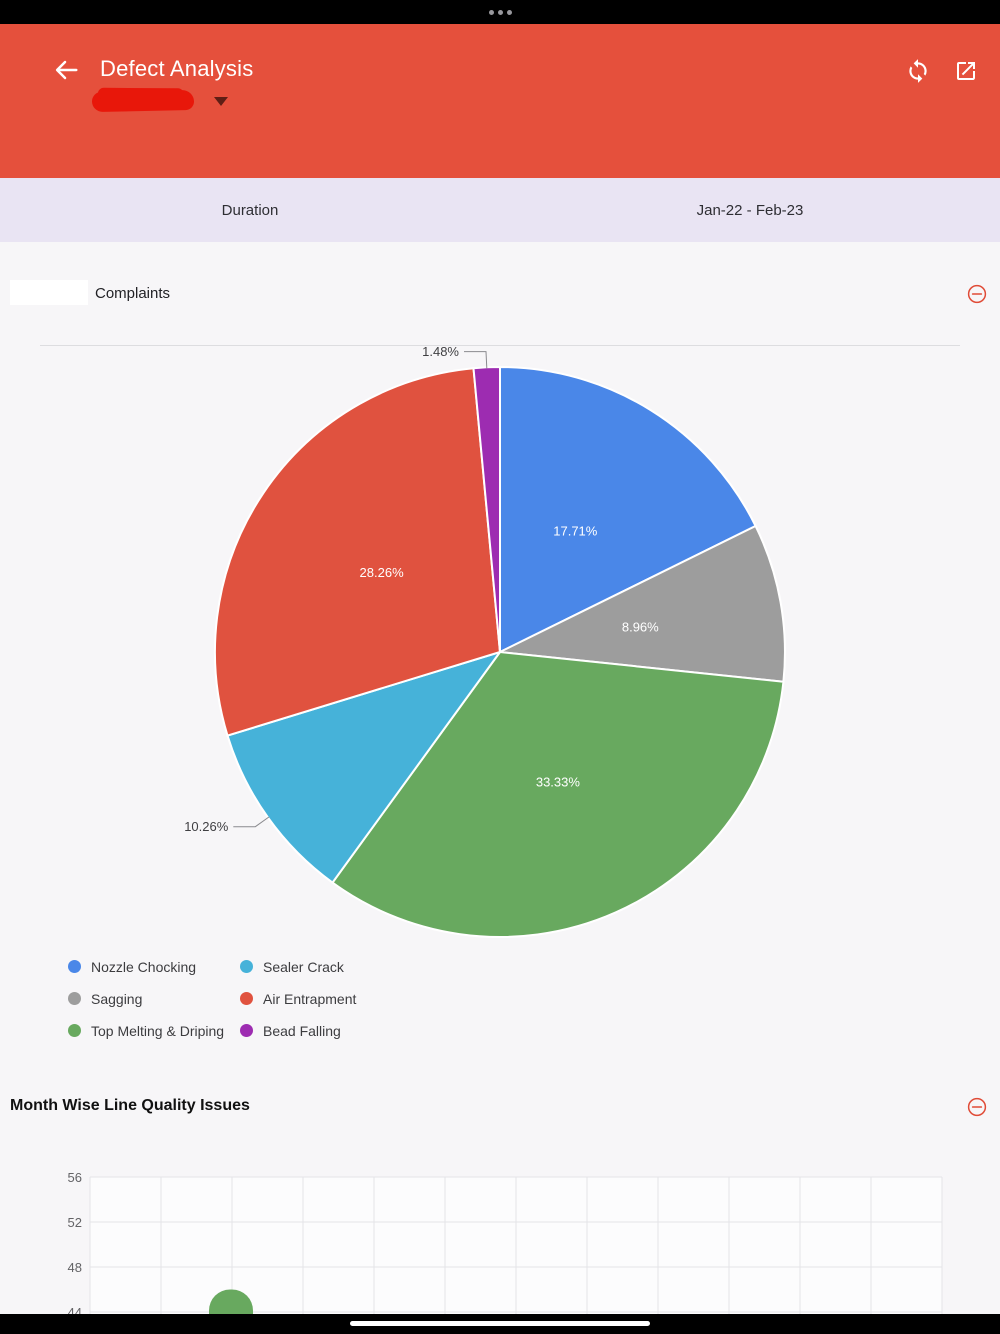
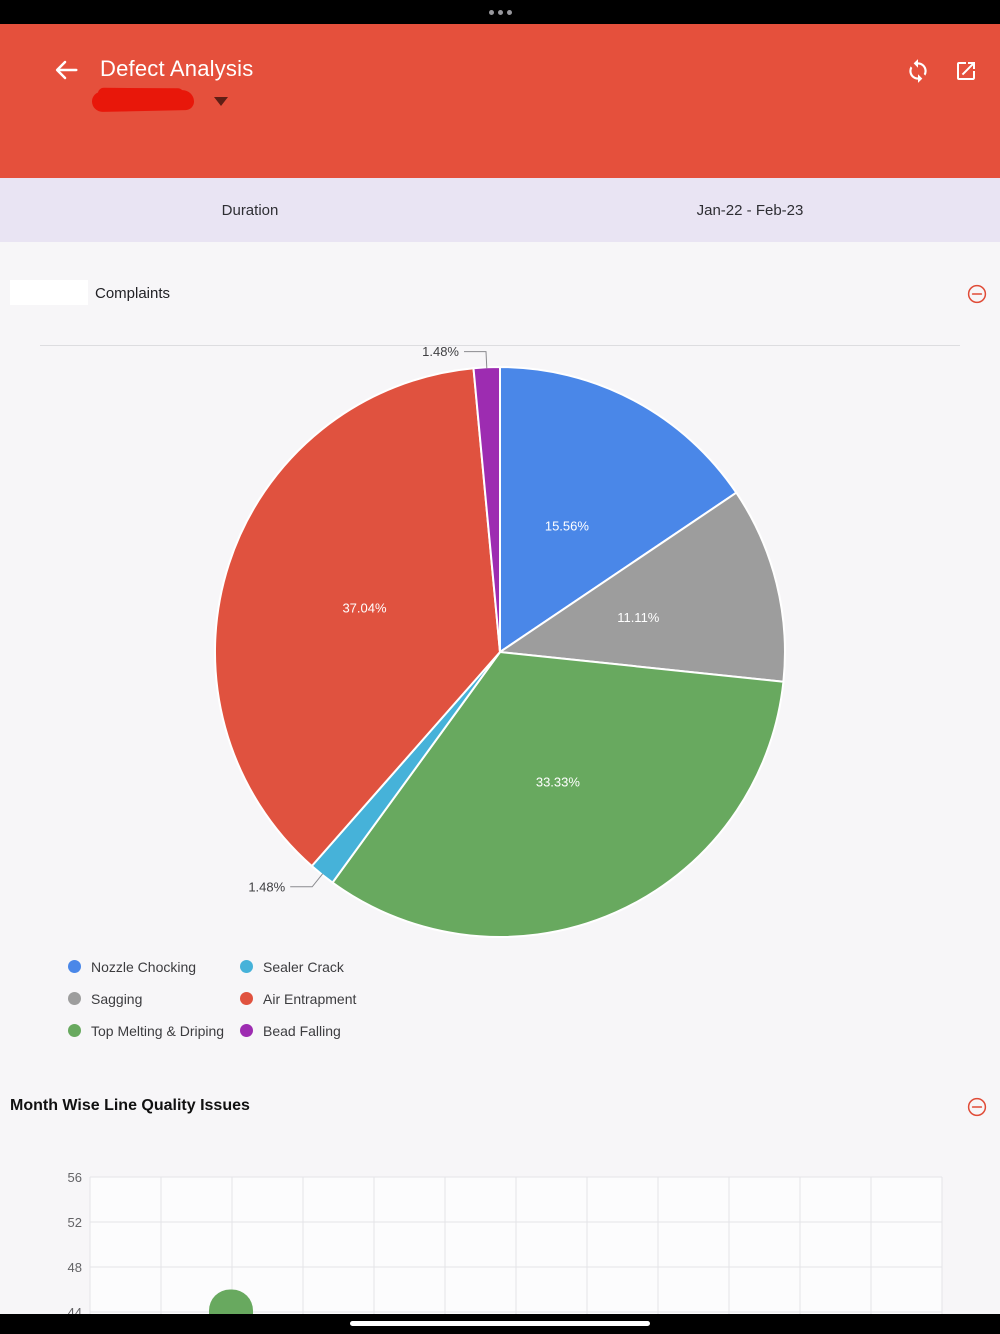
Complaints/Nozzle Chocking: 17.71% -> 15.56%
Complaints/Sagging: 8.96% -> 11.11%
Complaints/Sealer Crack: 10.26% -> 1.48%
Complaints/Air Entrapment: 28.26% -> 37.04%
